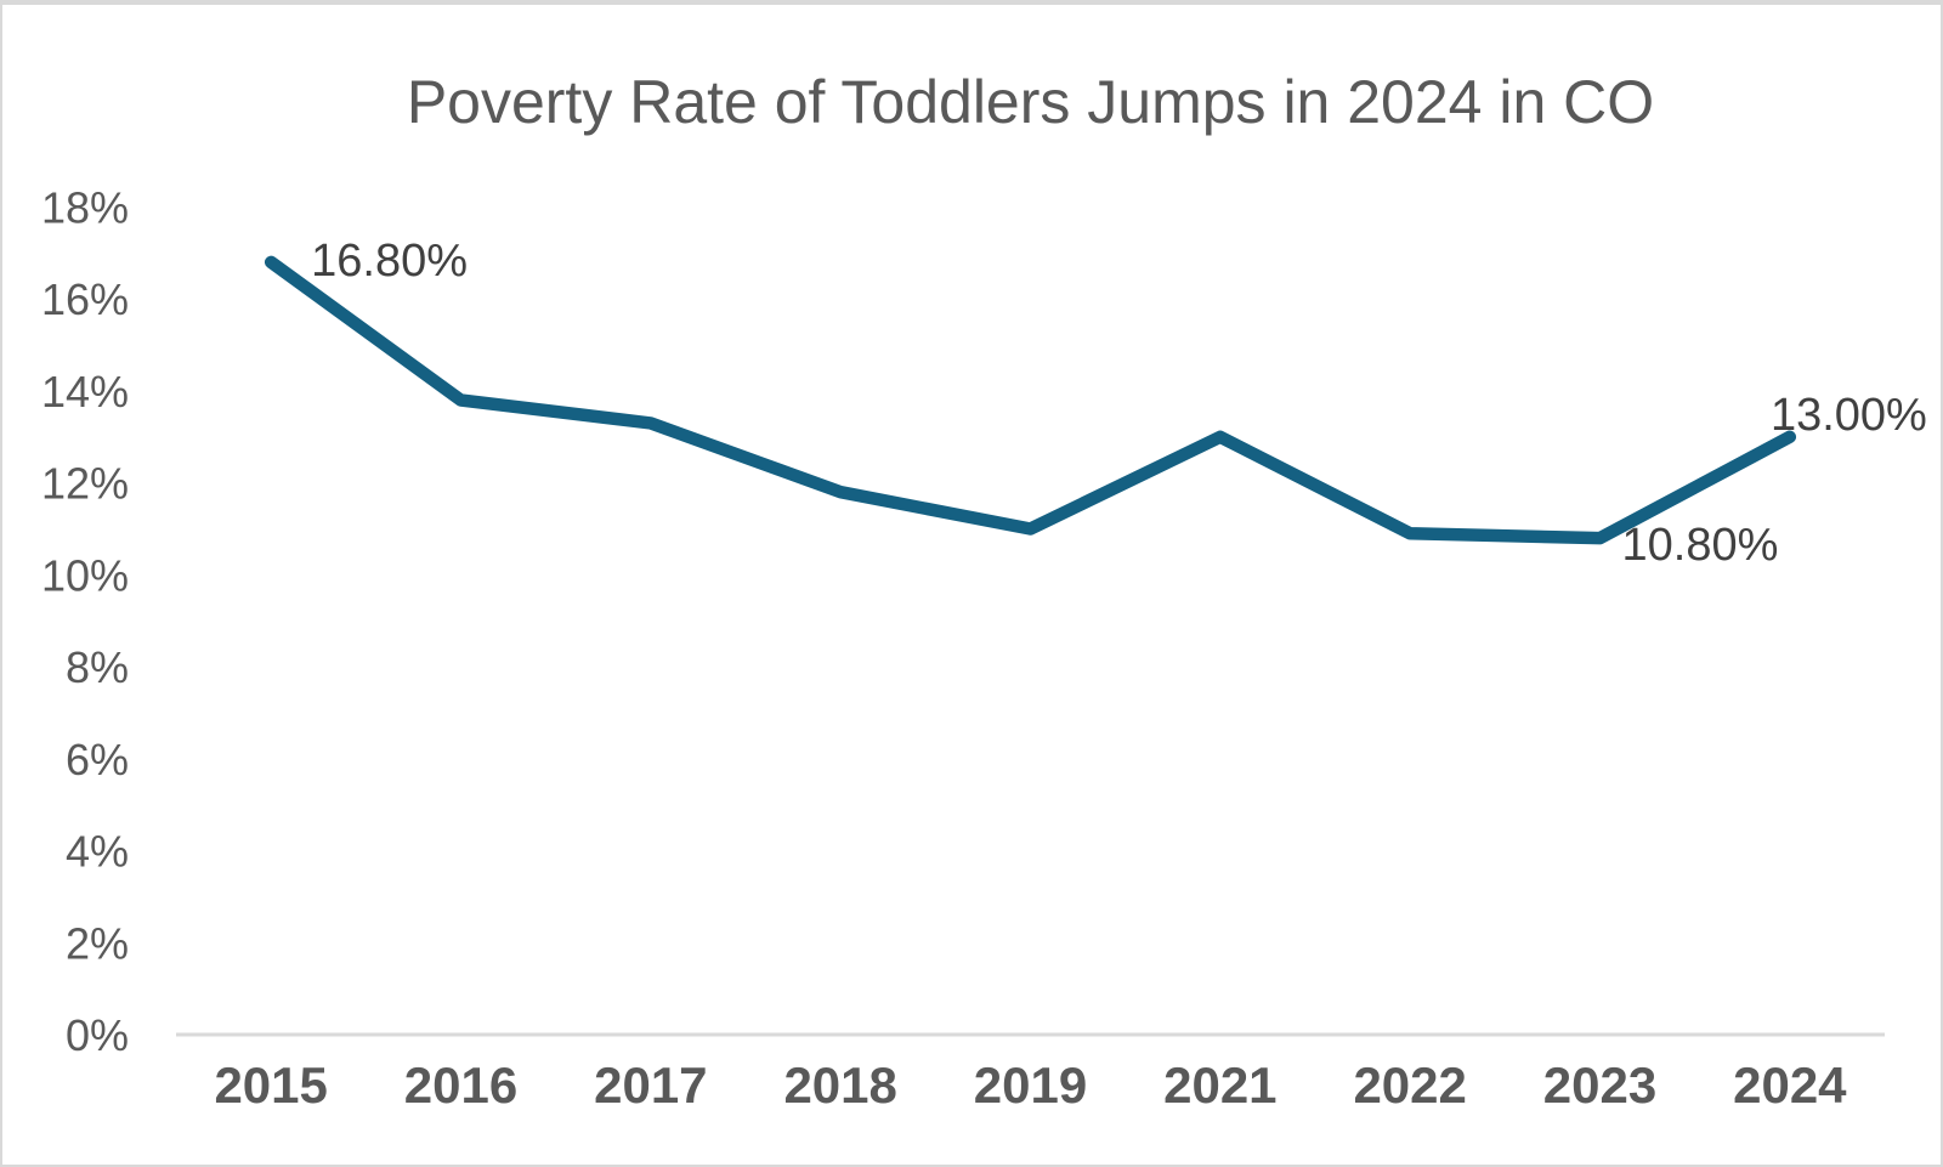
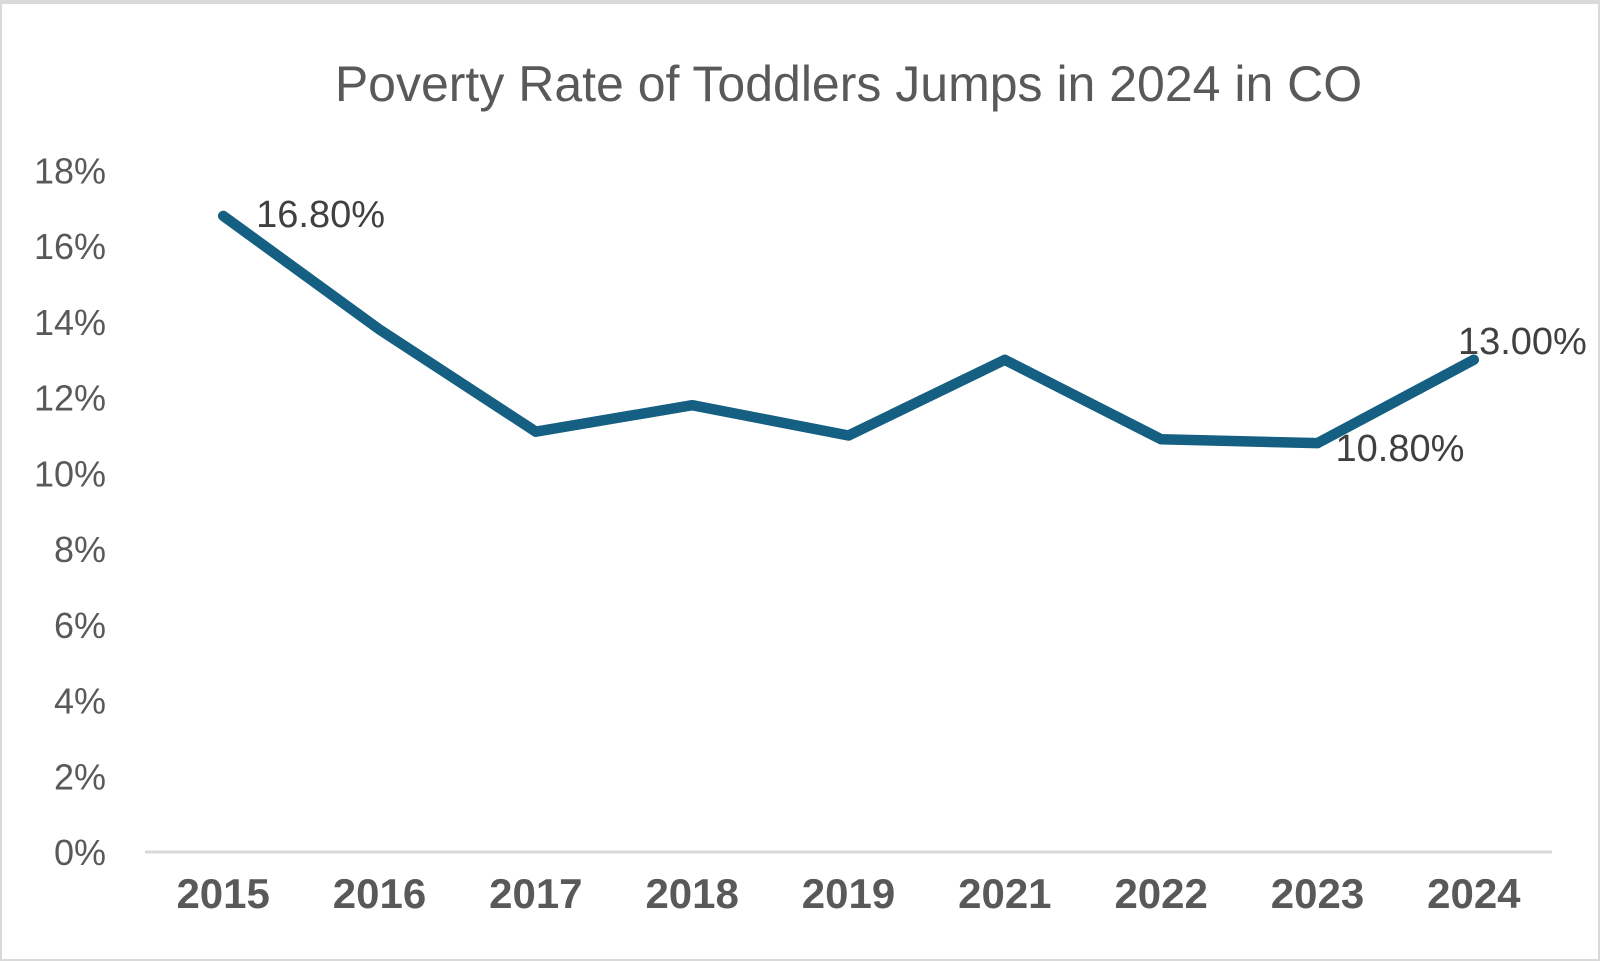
2017: 13.3% -> 11.1%
